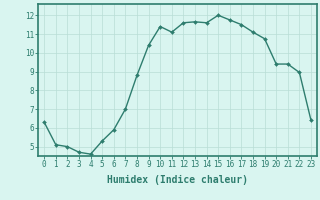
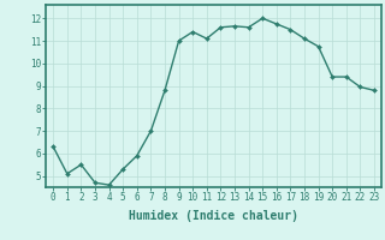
2: 5.0 -> 5.5
9: 10.4 -> 11.0
23: 6.4 -> 8.8
